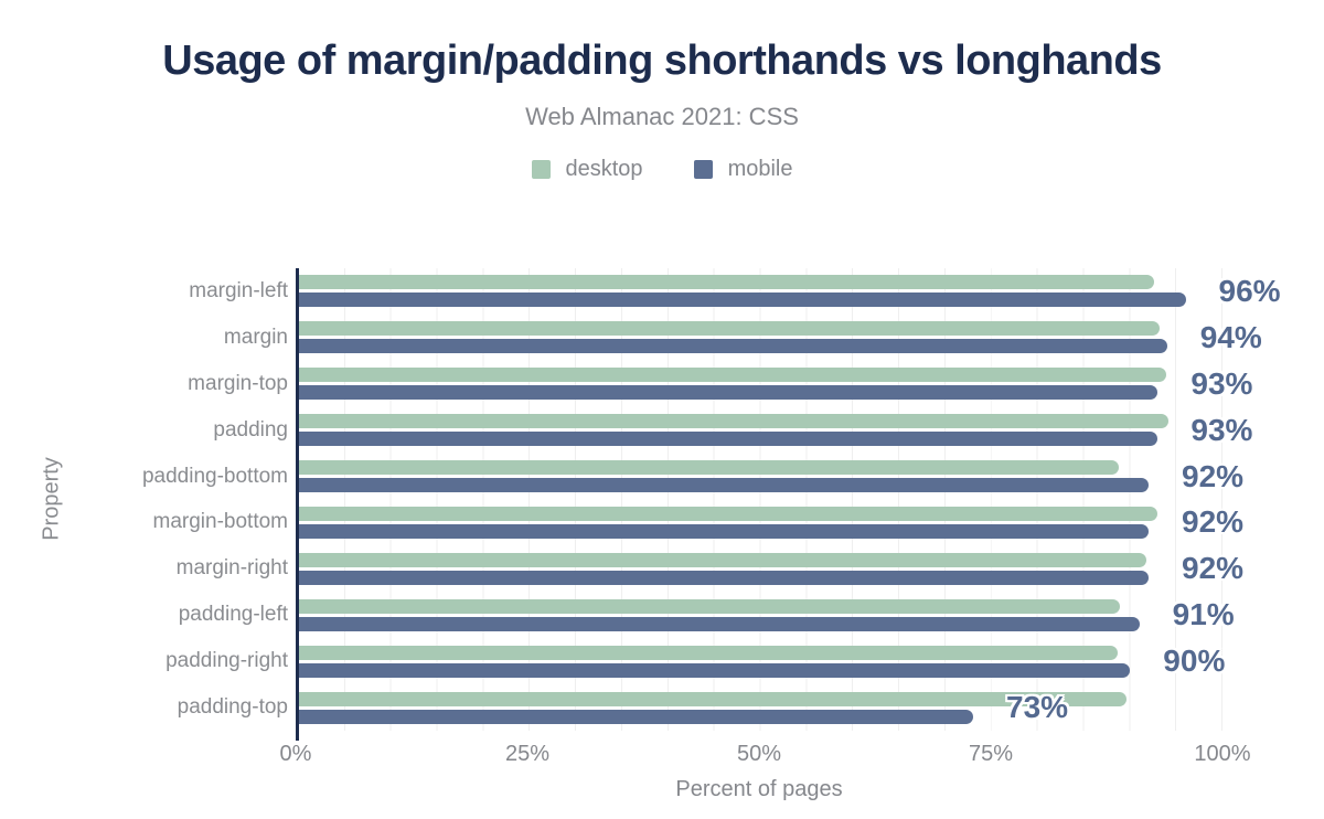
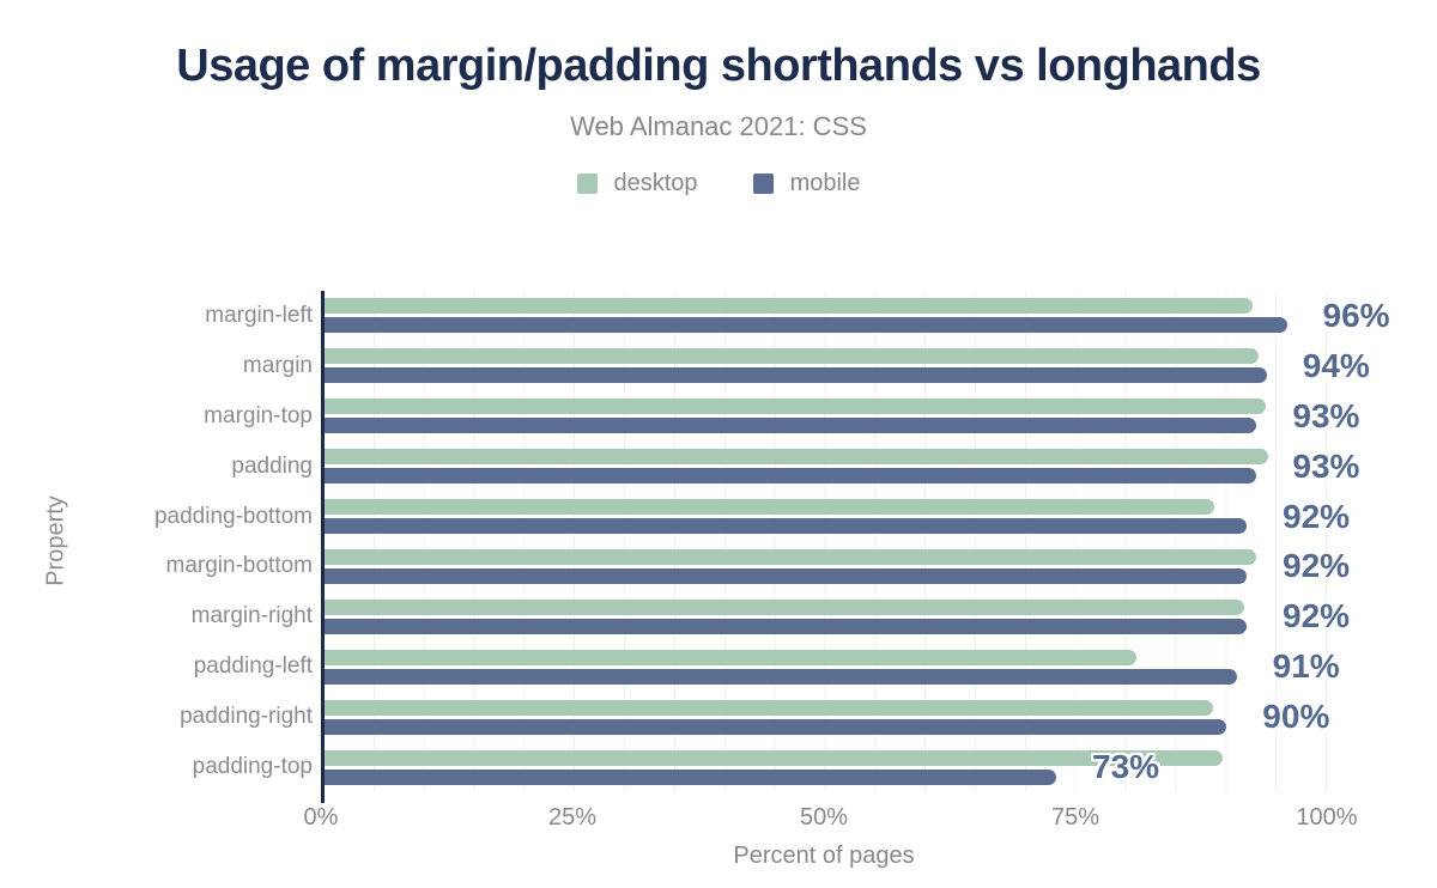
desktop/padding-left: 89% -> 81%
